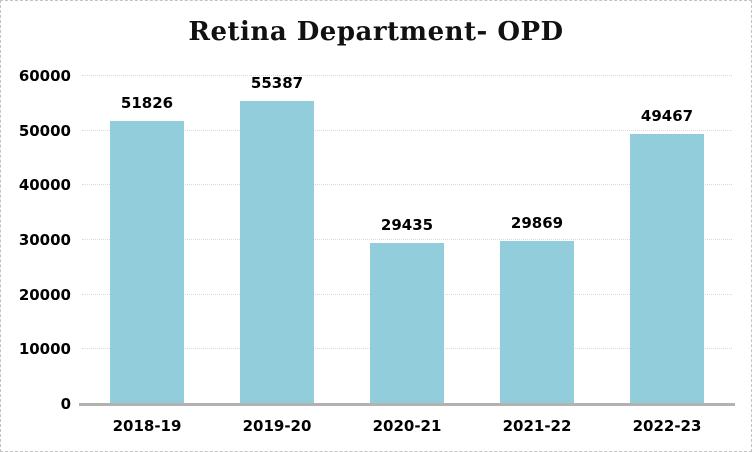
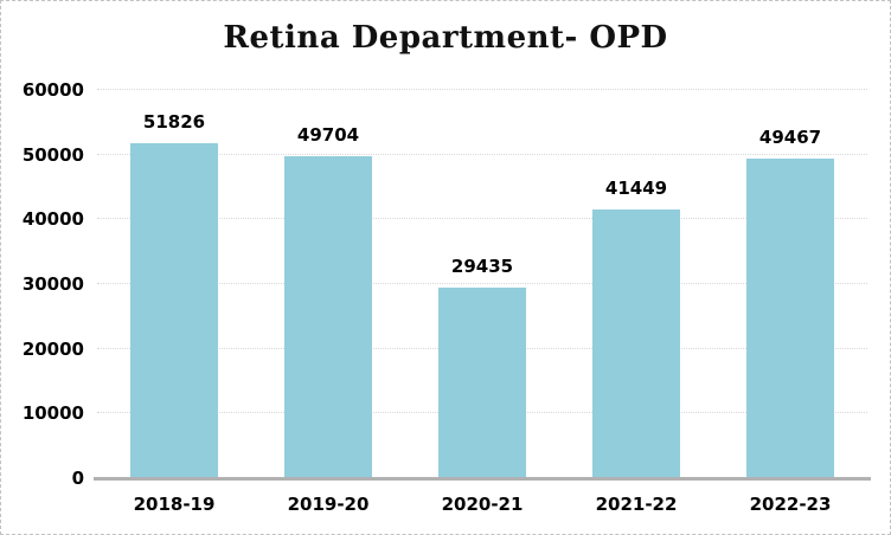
2019-20: 55387 -> 49704
2021-22: 29869 -> 41449
